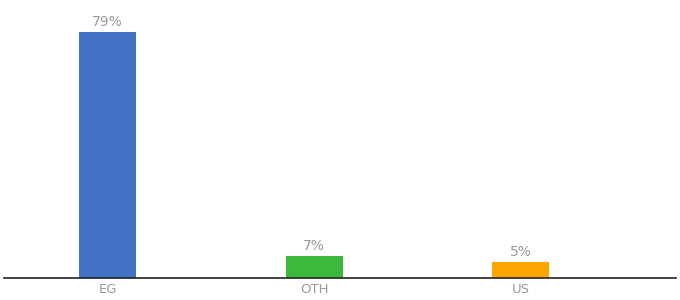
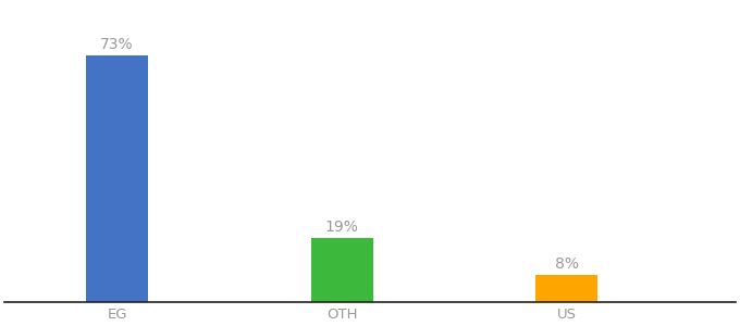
EG: 79% -> 73%
OTH: 7% -> 19%
US: 5% -> 8%
